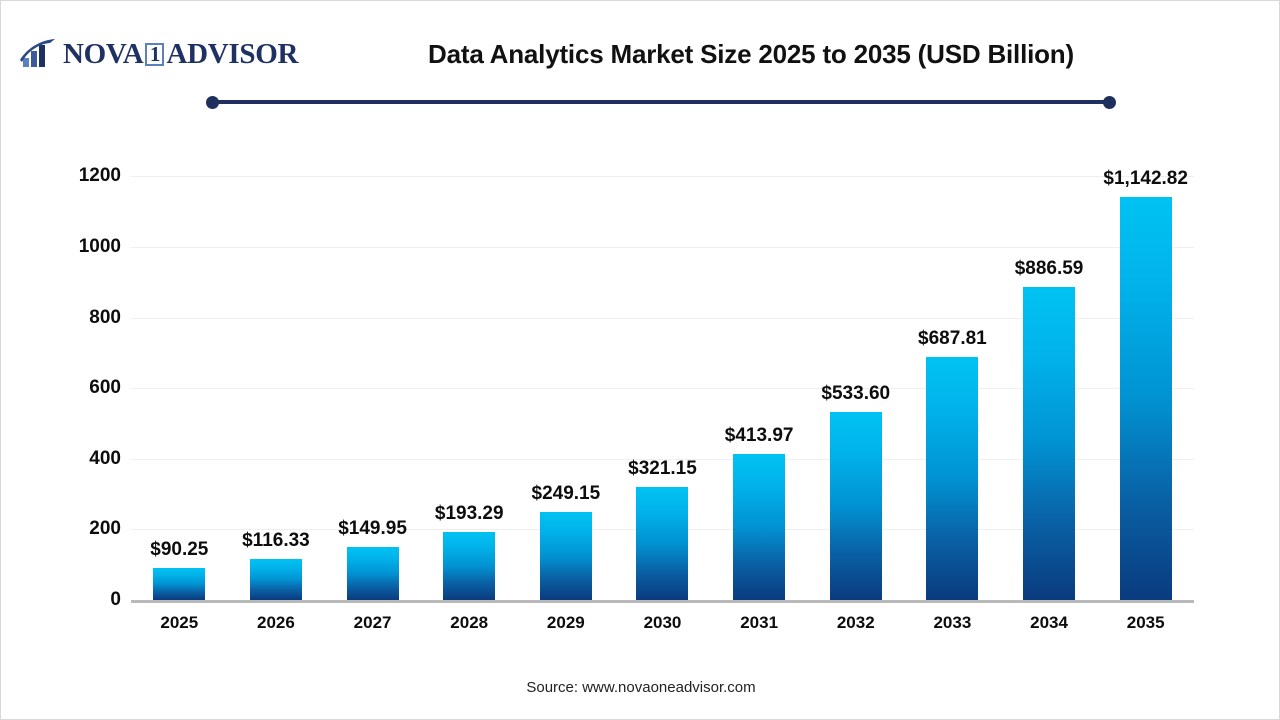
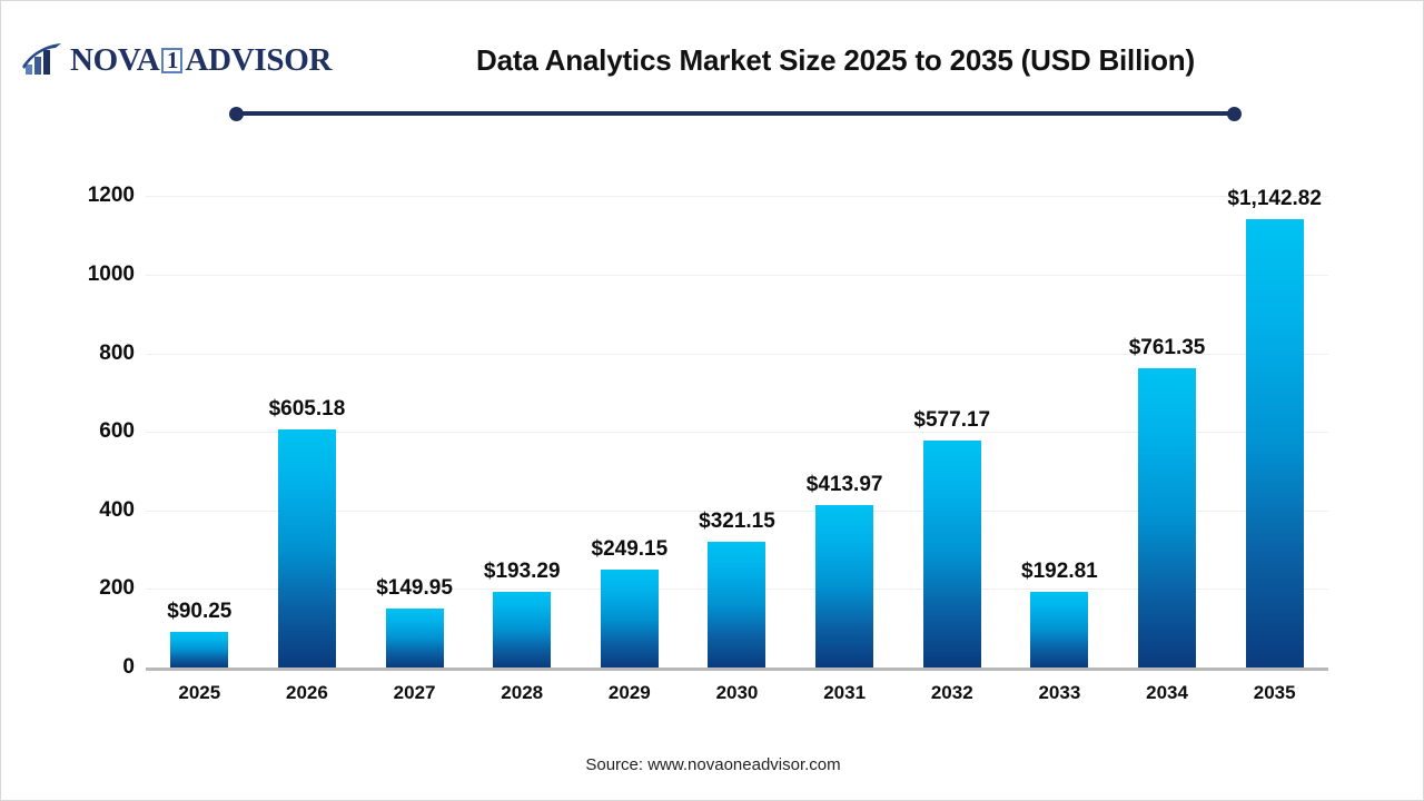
2026: $116.33 -> $605.18
2032: $533.60 -> $577.17
2033: $687.81 -> $192.81
2034: $886.59 -> $761.35
